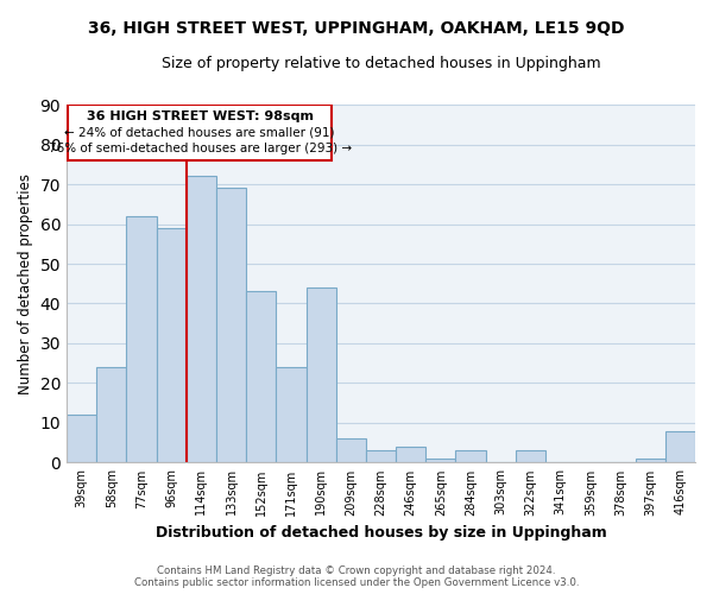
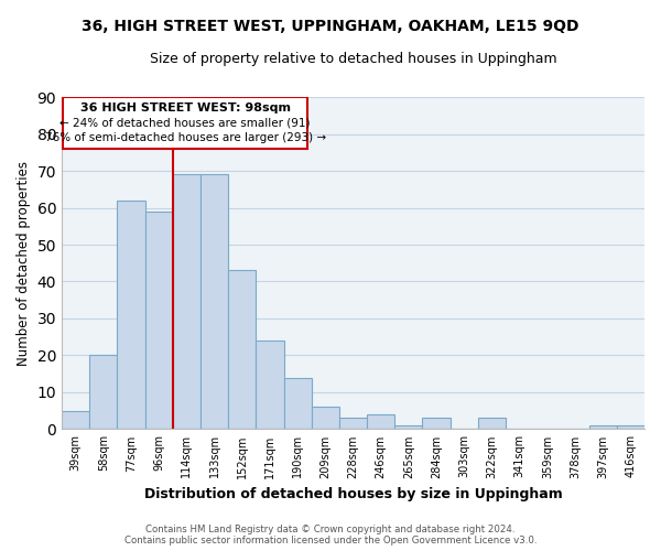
39sqm: 12 -> 5
58sqm: 24 -> 20
114sqm: 72 -> 69
190sqm: 44 -> 14
416sqm: 8 -> 1
